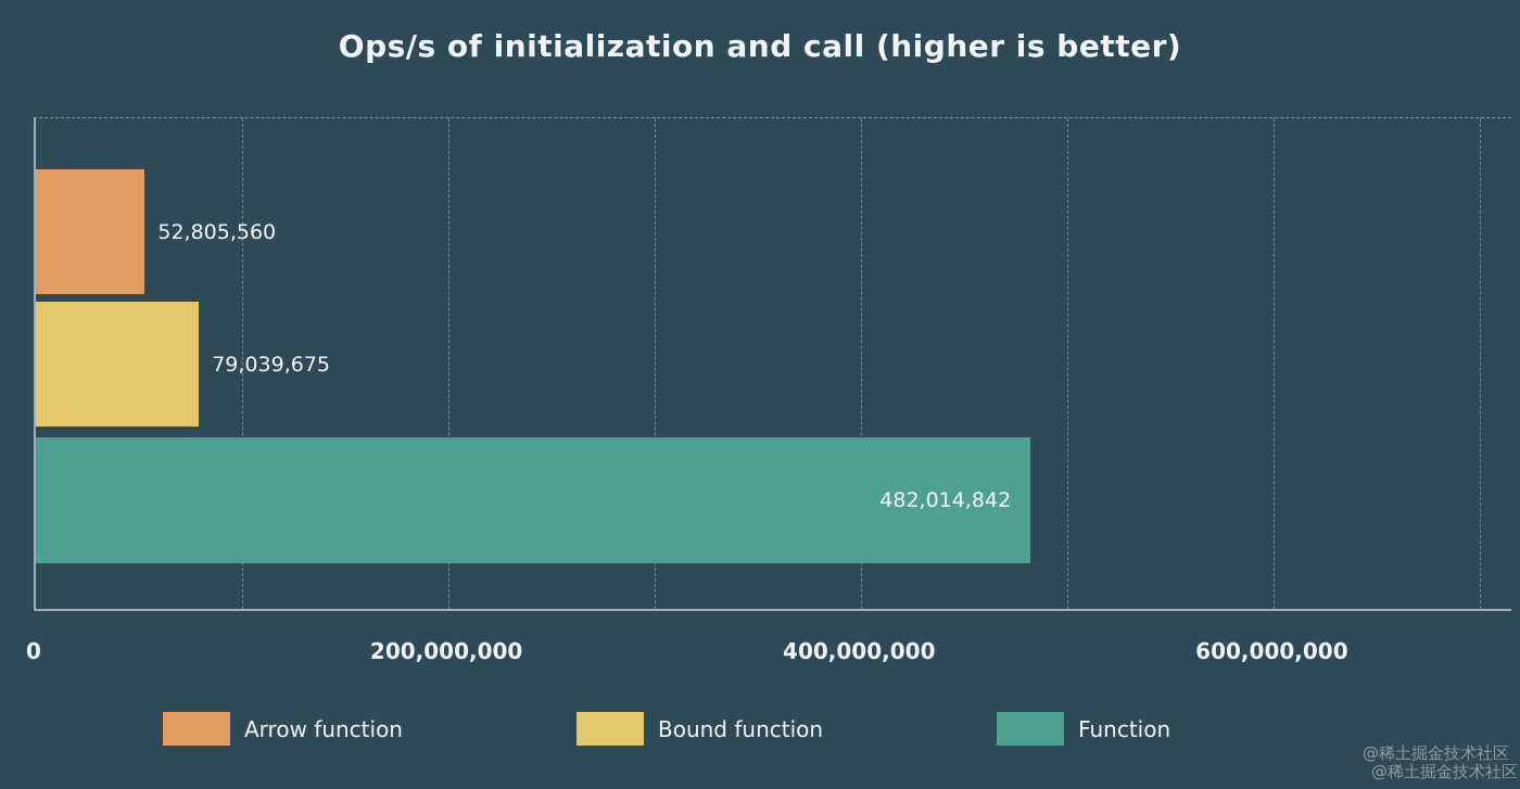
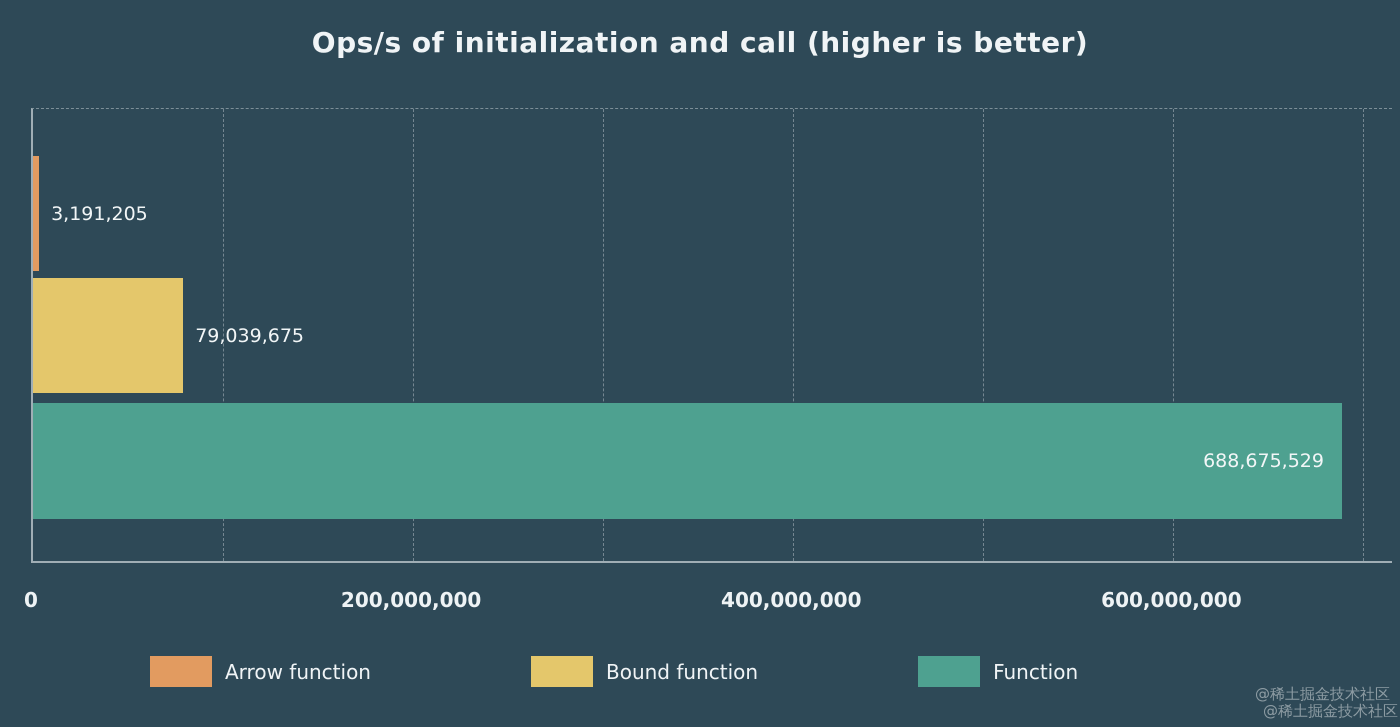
Arrow function: 52,805,560 -> 3,191,205
Function: 482,014,842 -> 688,675,529
